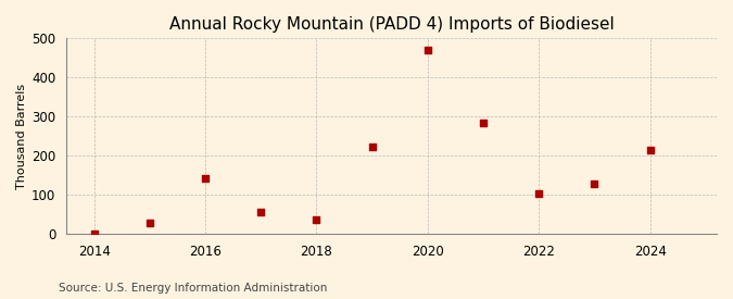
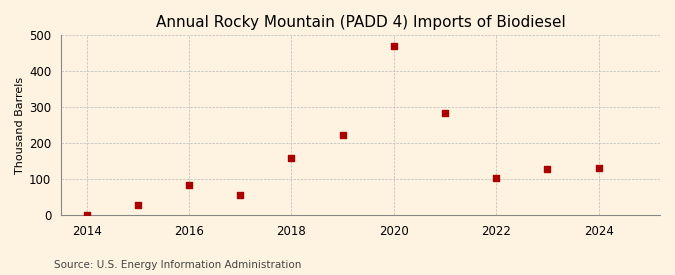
2016: 143 -> 85
2018: 38 -> 160
2024: 214 -> 130
